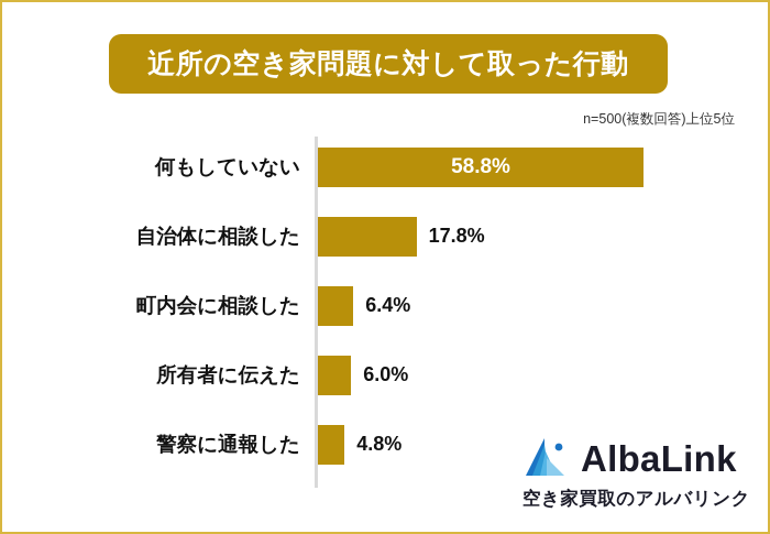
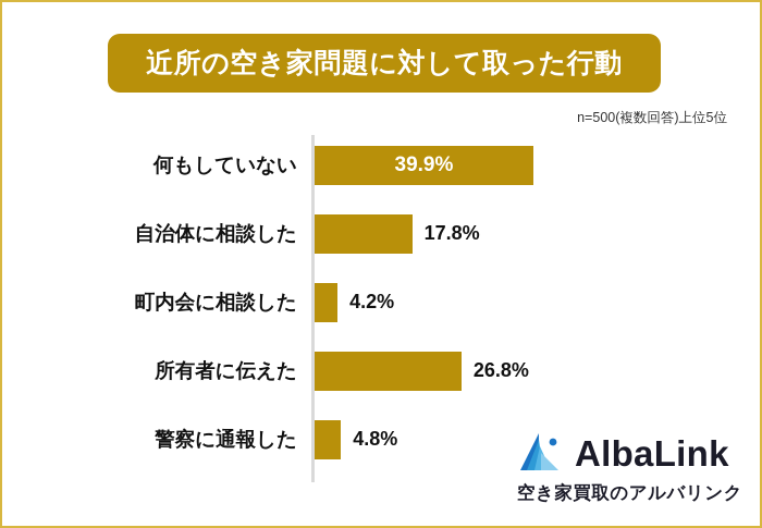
何もしていない: 58.8% -> 39.9%
町内会に相談した: 6.4% -> 4.2%
所有者に伝えた: 6.0% -> 26.8%
